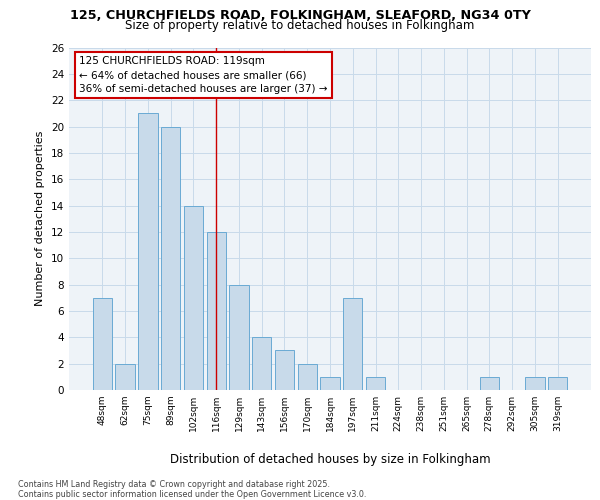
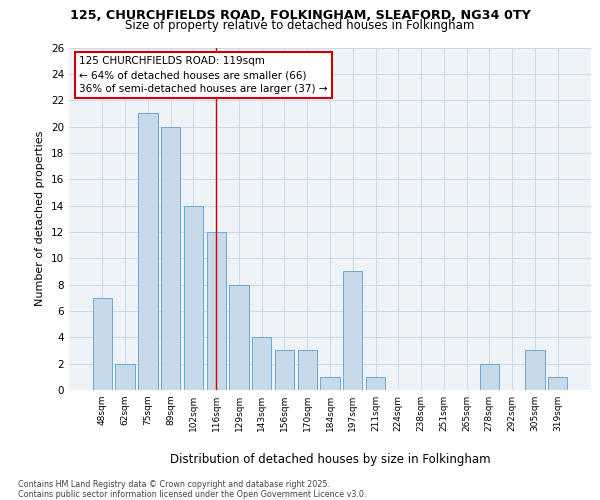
170sqm: 2 -> 3
197sqm: 7 -> 9
278sqm: 1 -> 2
305sqm: 1 -> 3
